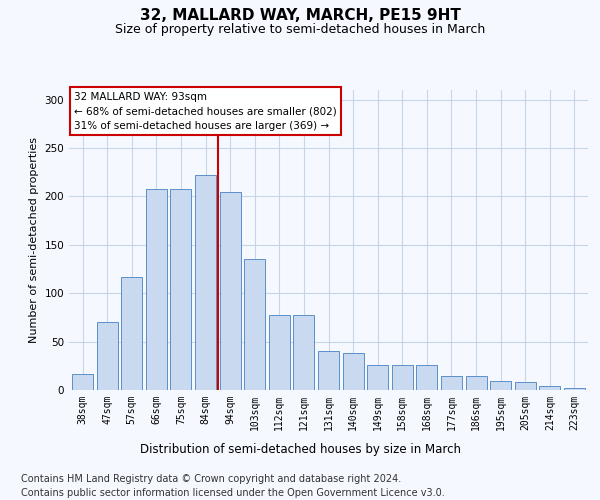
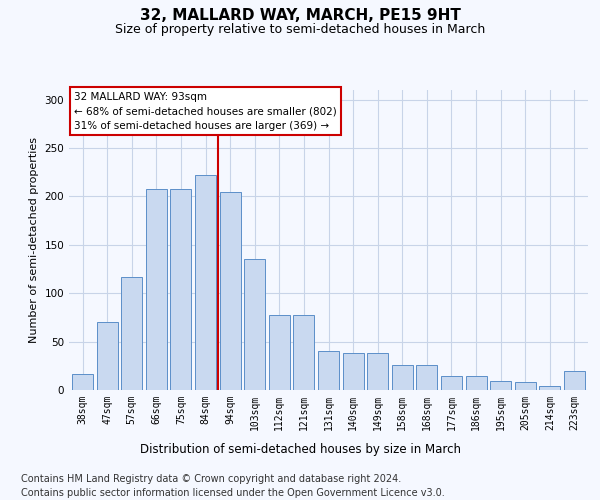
149sqm: 26 -> 38
223sqm: 2 -> 20
